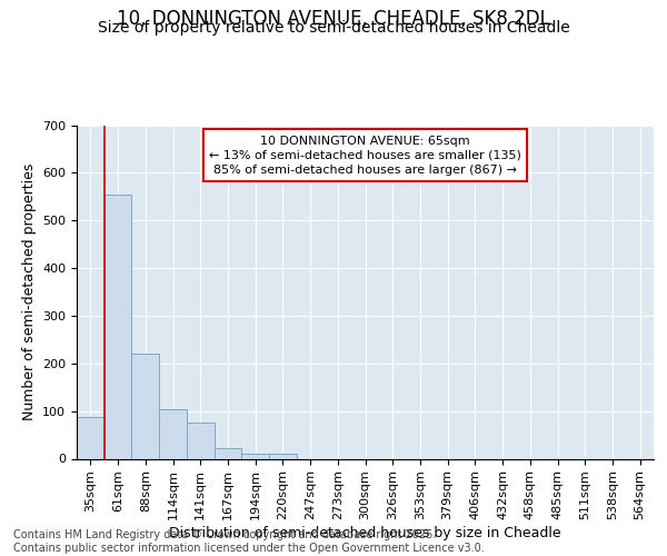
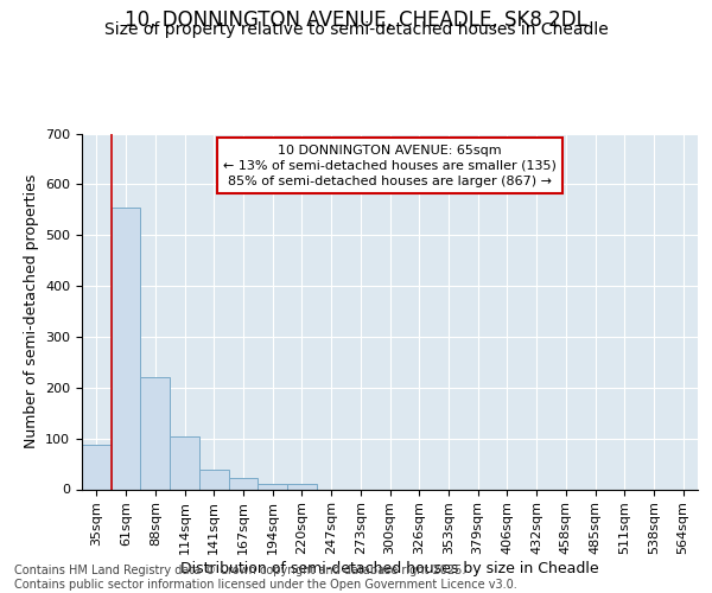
141sqm: 75 -> 38
